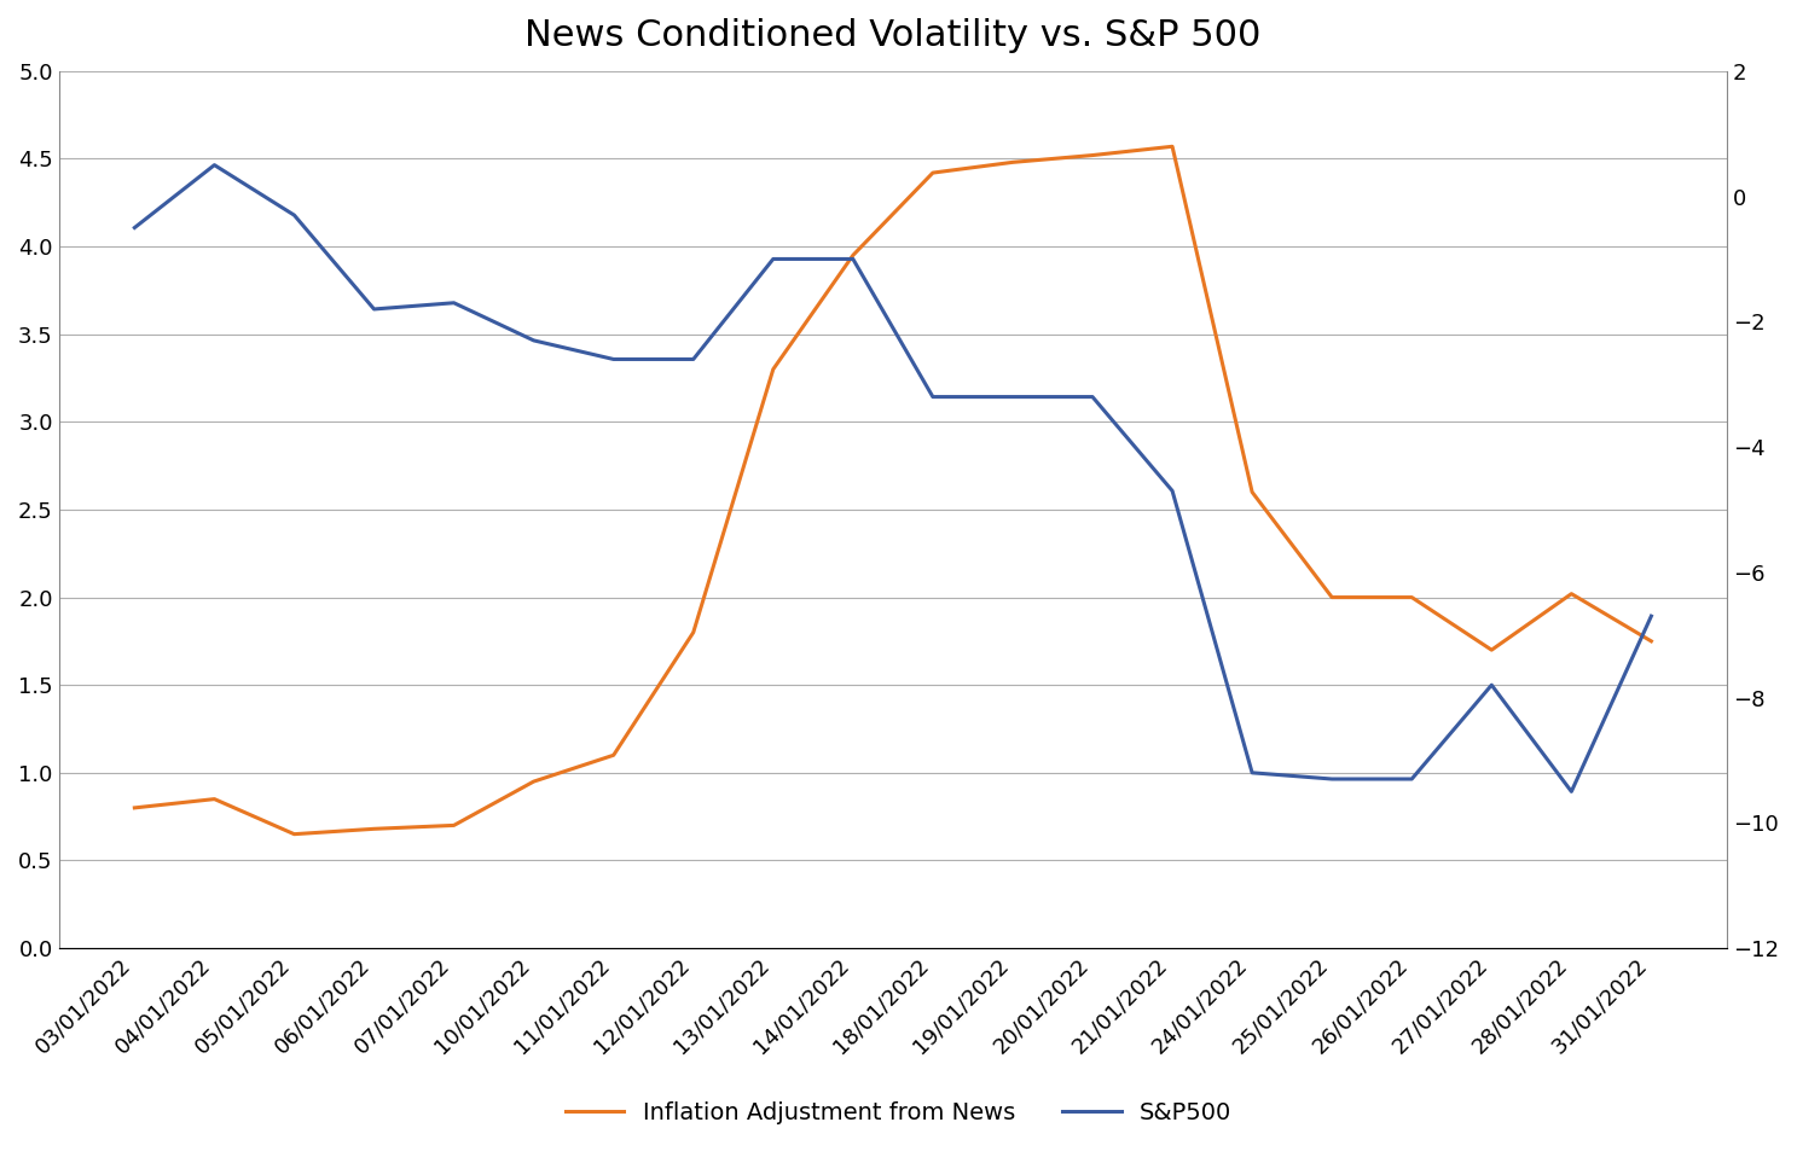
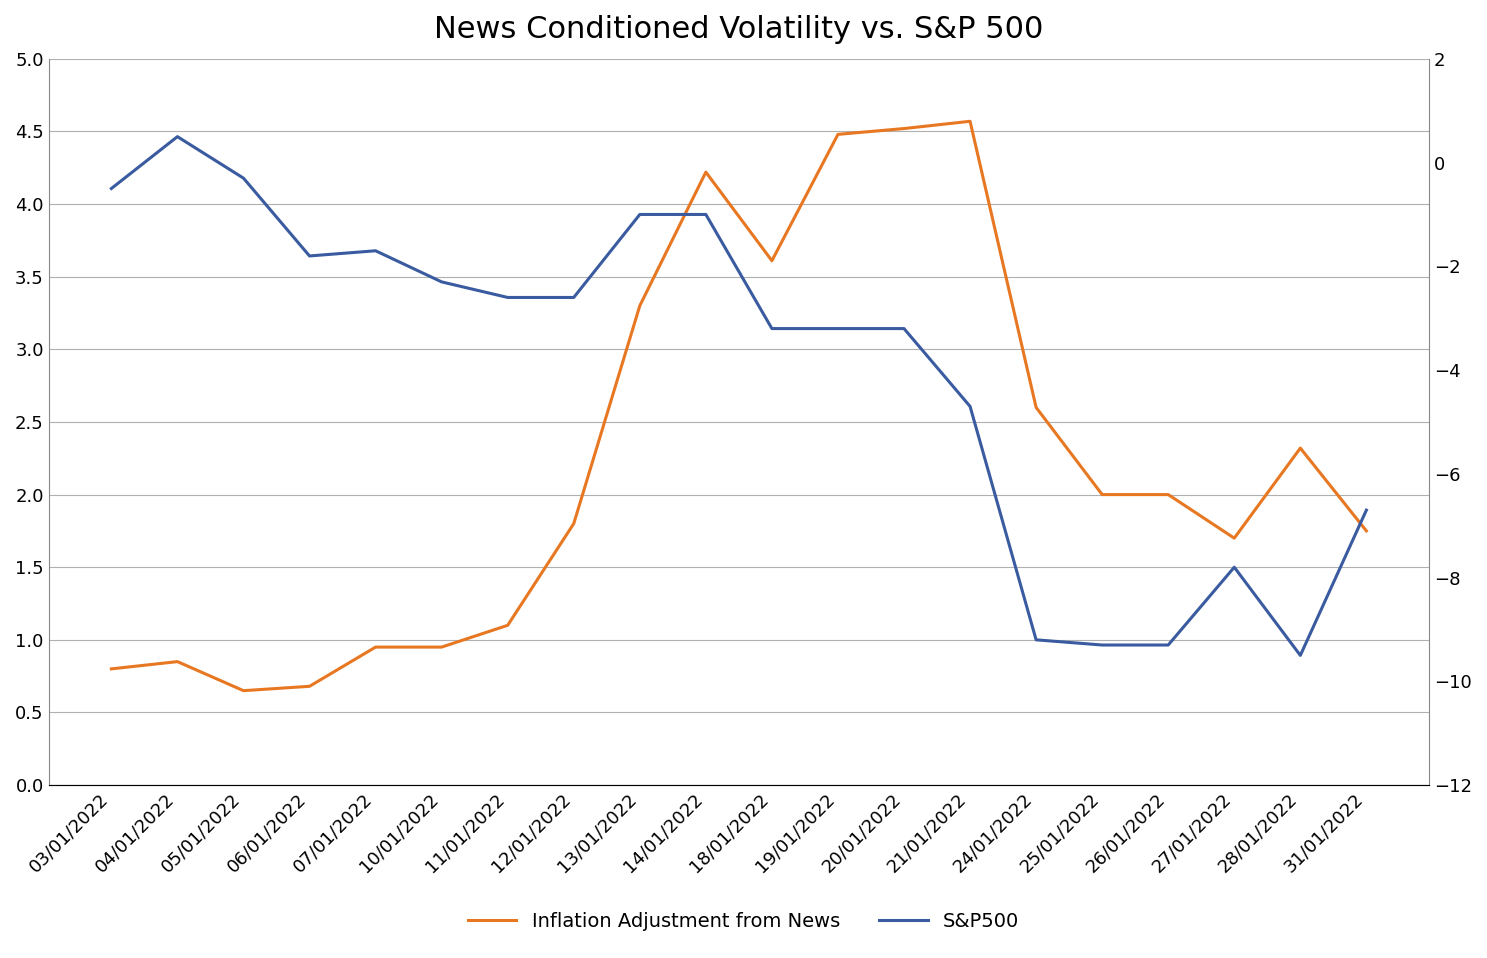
Inflation Adjustment from News/07/01/2022: 0.70 -> 0.95
Inflation Adjustment from News/14/01/2022: 3.95 -> 4.22
Inflation Adjustment from News/18/01/2022: 4.42 -> 3.61
Inflation Adjustment from News/28/01/2022: 2.02 -> 2.32
